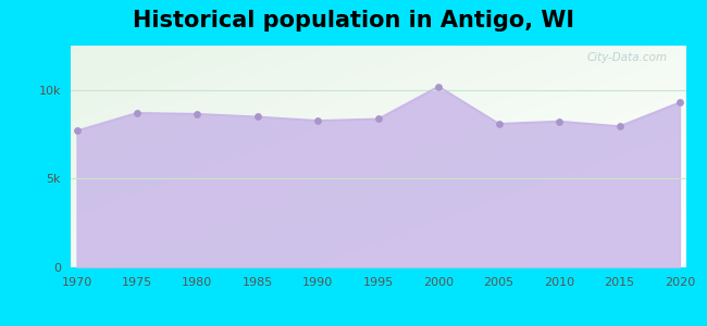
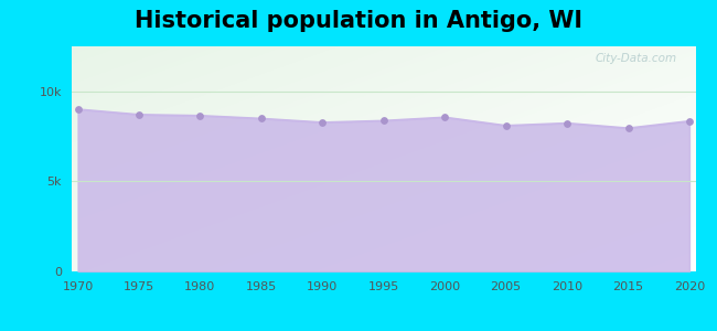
1970: 7.7k -> 9.0k
2000: 10.2k -> 8.6k
2020: 9.3k -> 8.4k
